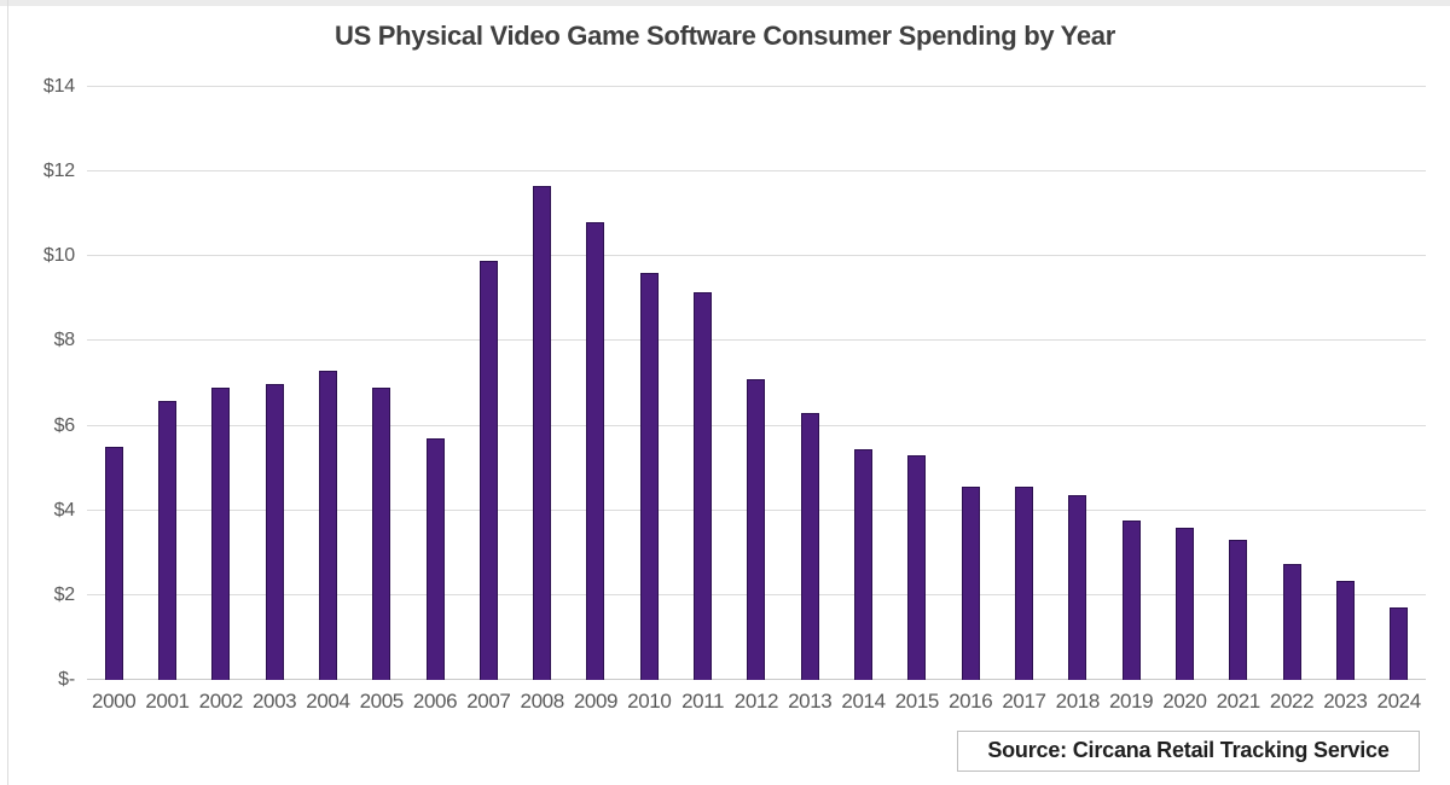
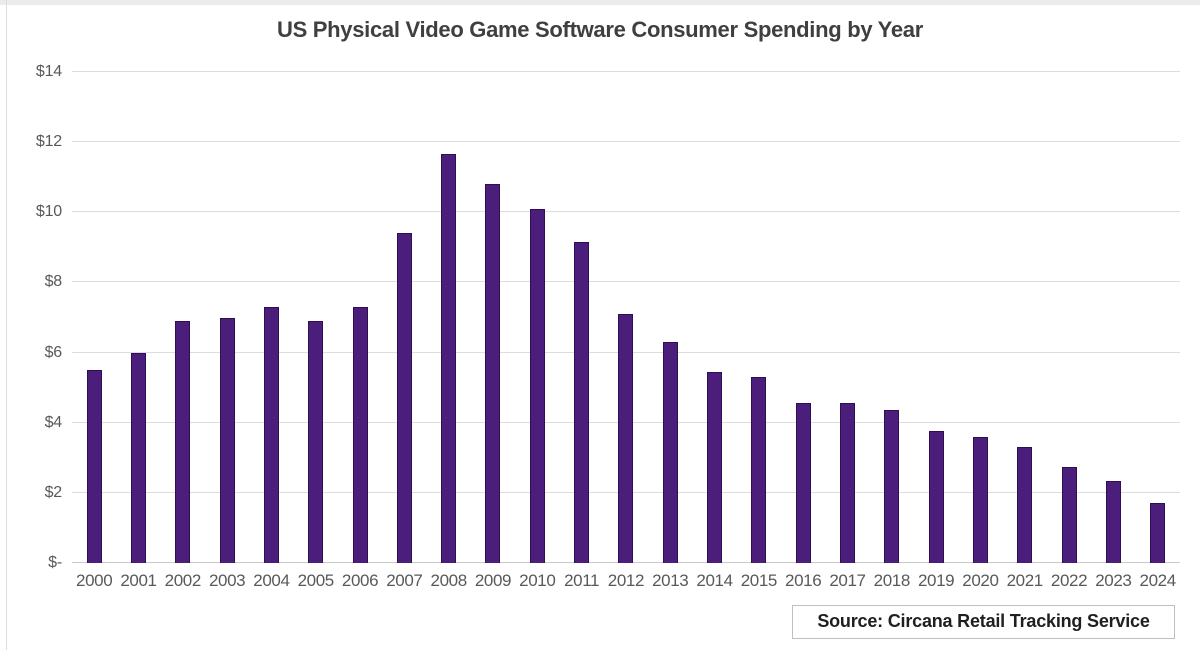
2001: $6.6 -> $6.0
2006: $5.7 -> $7.3
2007: $9.9 -> $9.4
2010: $9.6 -> $10.1
